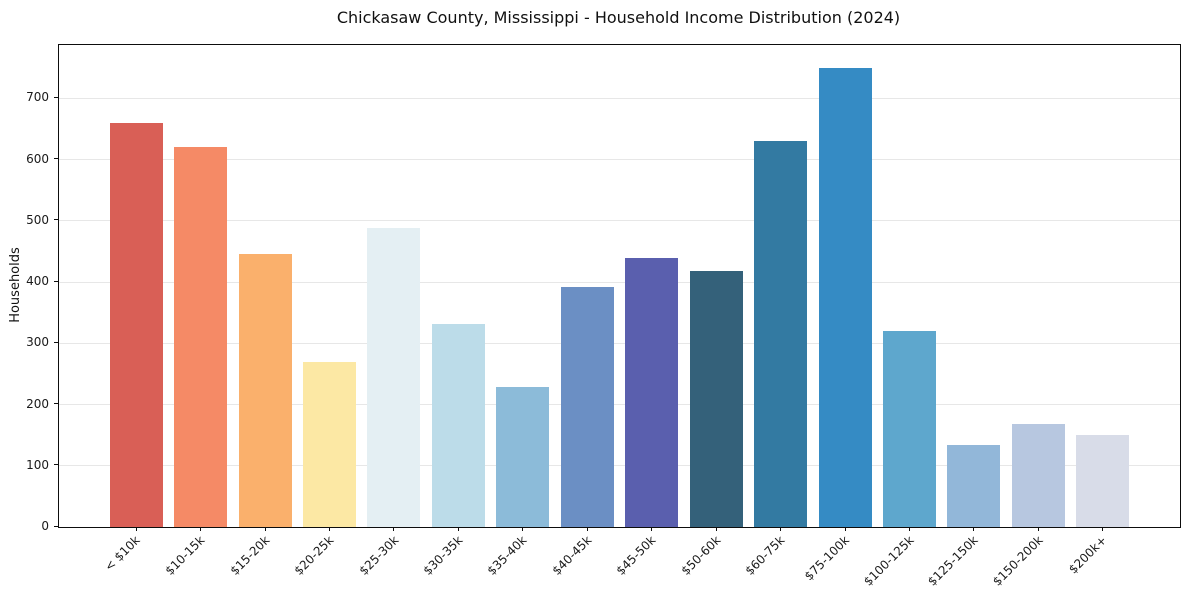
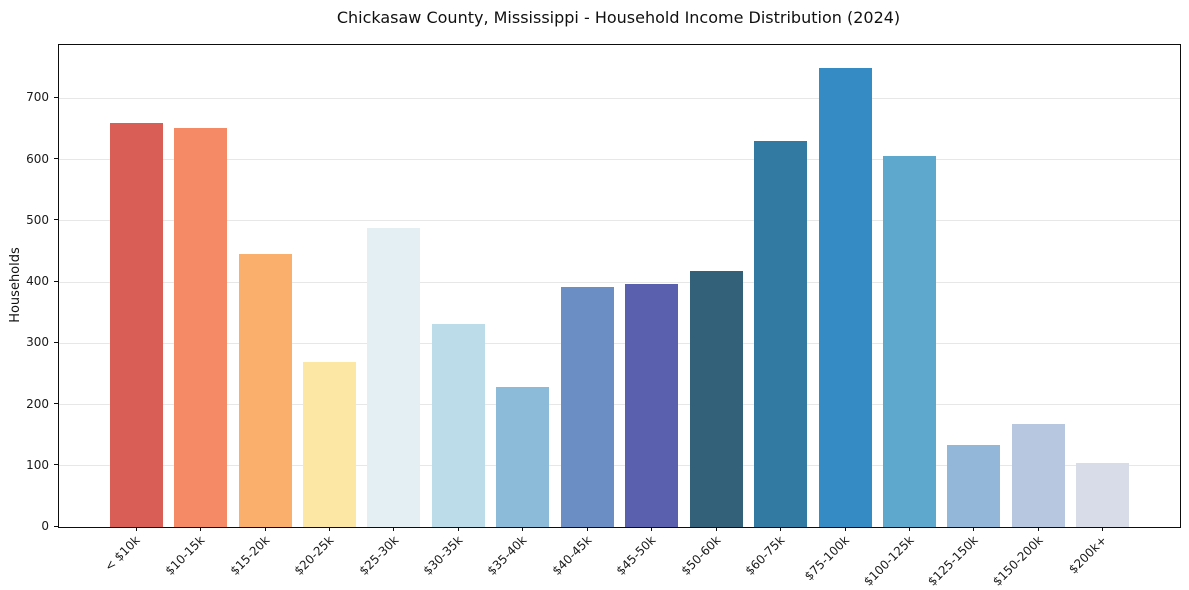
$10-15k: 620 -> 650
$45-50k: 440 -> 400
$100-125k: 320 -> 600
$200k+: 150 -> 100
